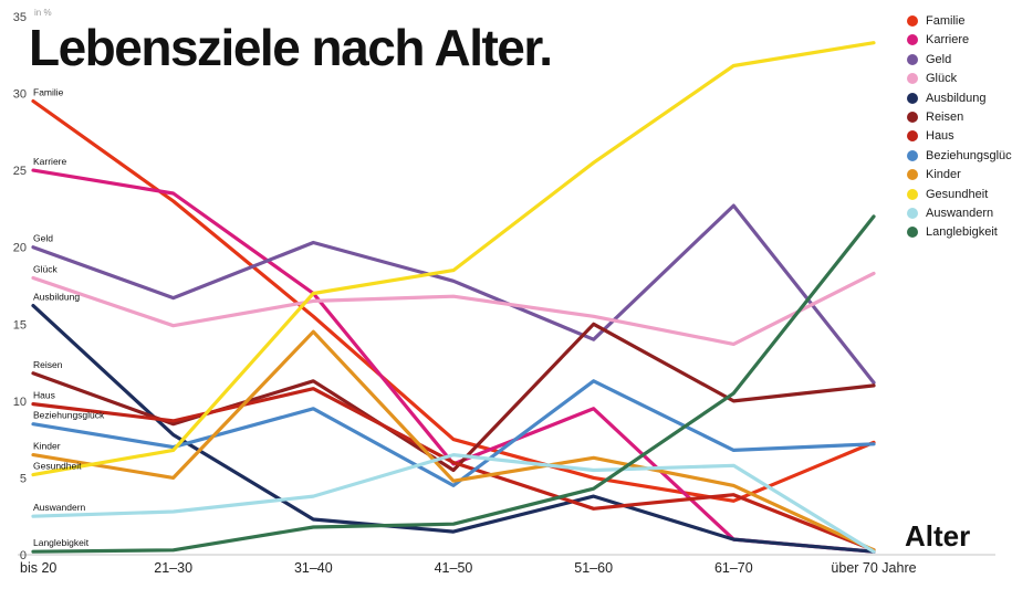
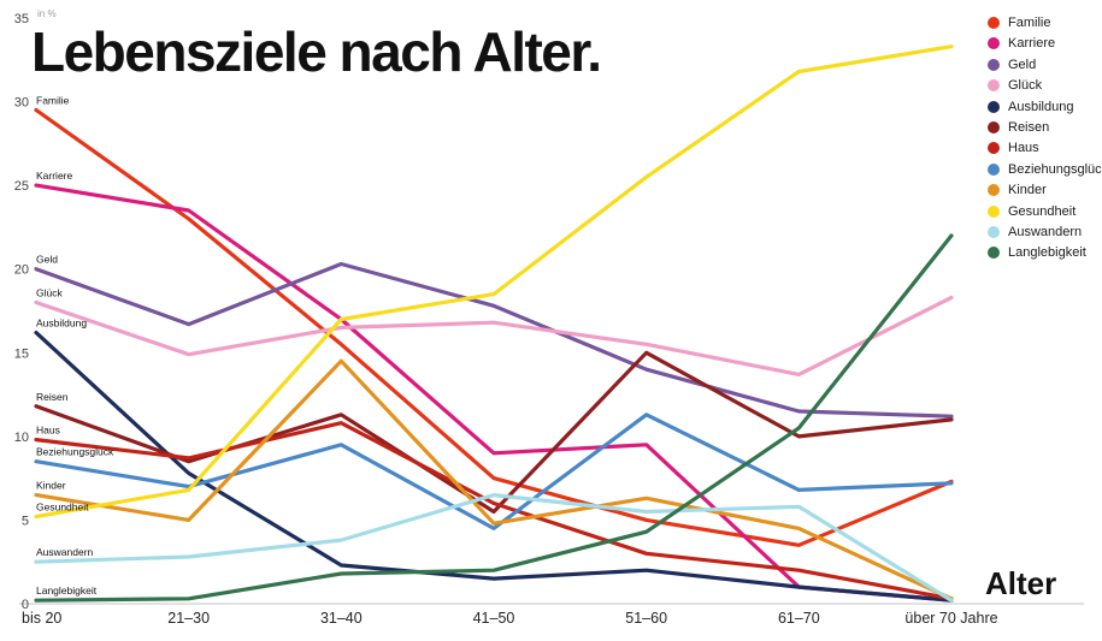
Karriere/41–50: 5.9 -> 9.0
Ausbildung/51–60: 3.8 -> 2.0
Geld/61–70: 22.7 -> 11.5
Haus/61–70: 3.9 -> 2.0
